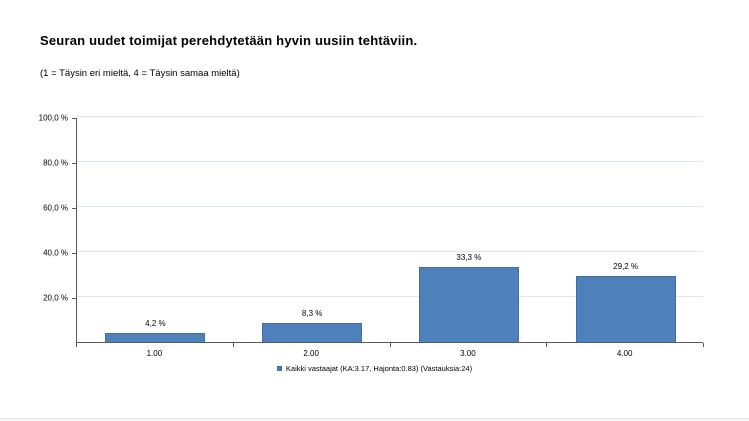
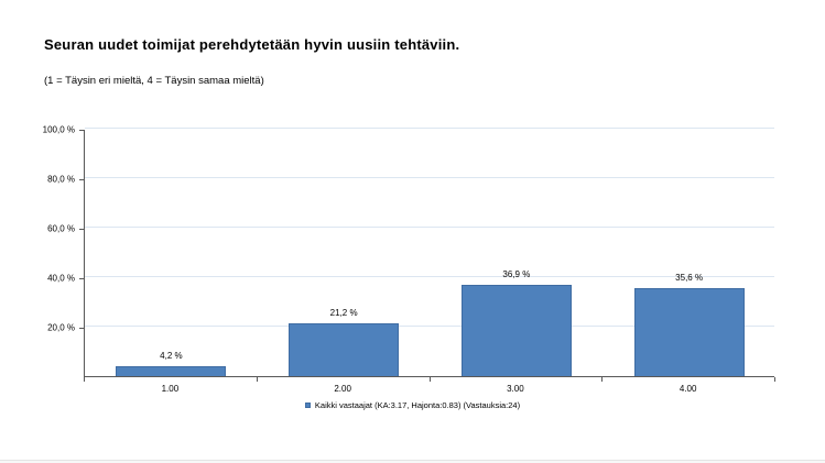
2.00: 8,3 -> 21,2
3.00: 33,3 -> 36,9
4.00: 29,2 -> 35,6
